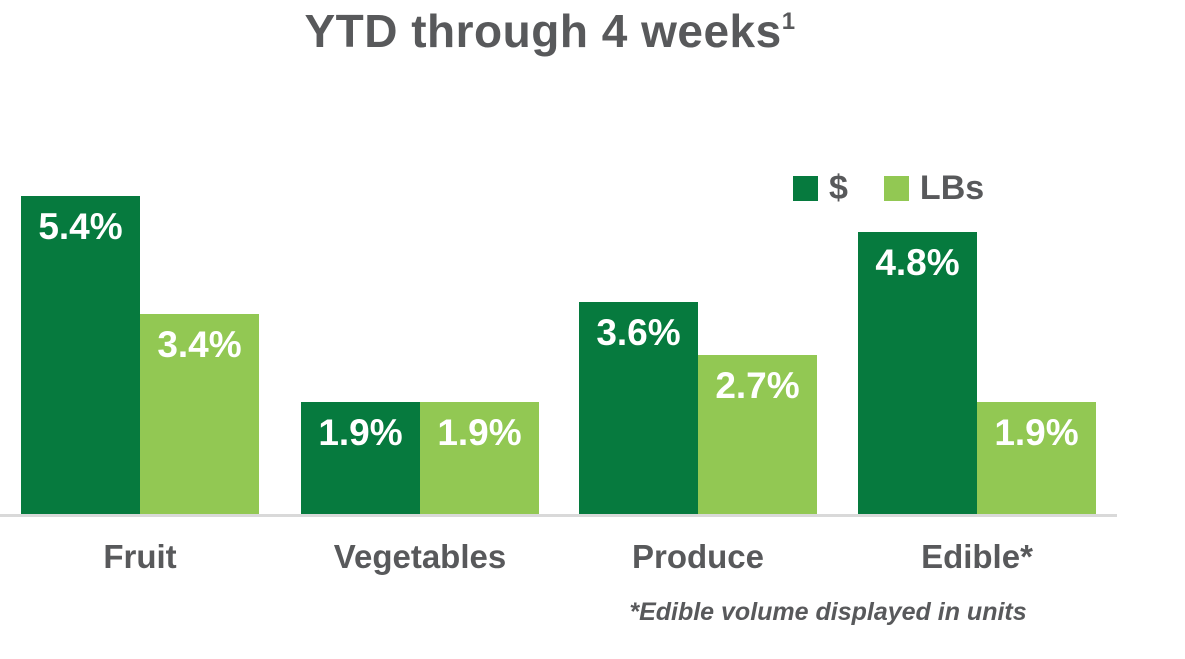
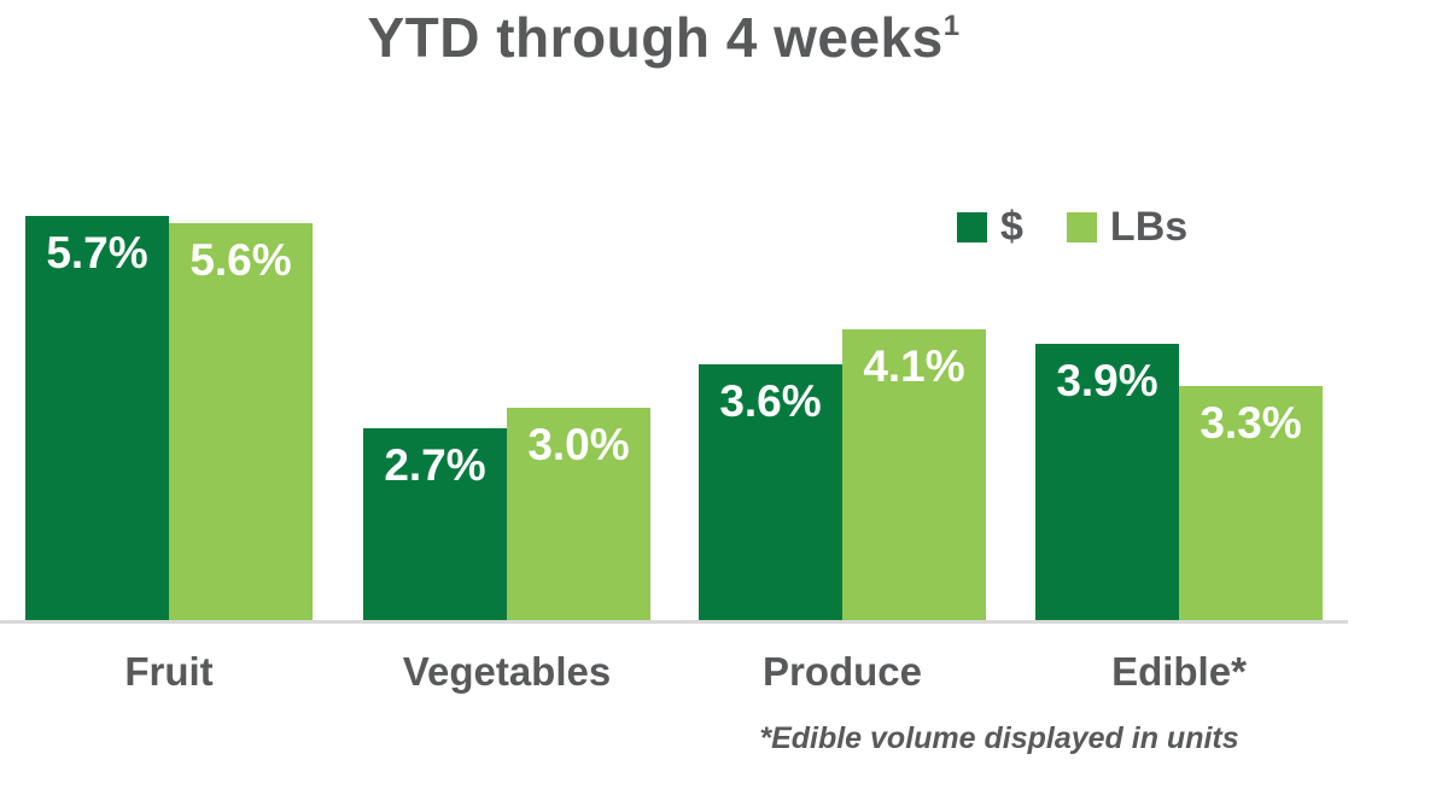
$/Fruit: 5.4% -> 5.7%
LBs/Fruit: 3.4% -> 5.6%
$/Vegetables: 1.9% -> 2.7%
LBs/Vegetables: 1.9% -> 3.0%
LBs/Produce: 2.7% -> 4.1%
$/Edible*: 4.8% -> 3.9%
LBs/Edible*: 1.9% -> 3.3%
